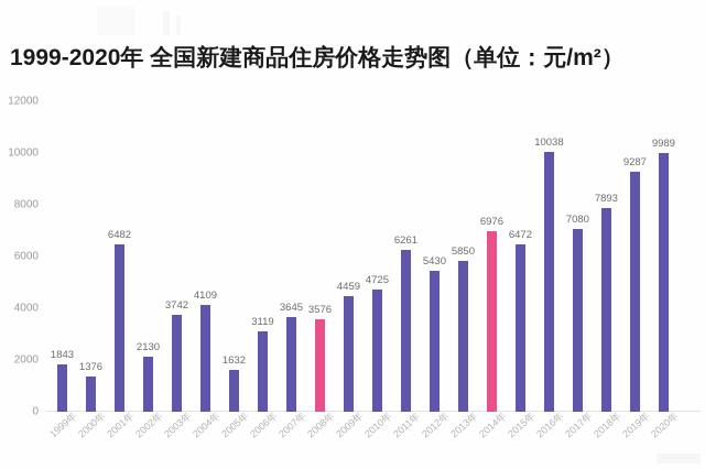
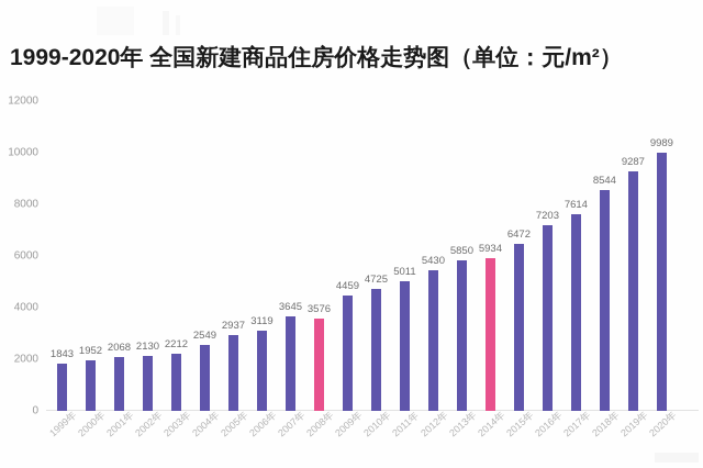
2000年: 1376 -> 1952
2001年: 6482 -> 2068
2003年: 3742 -> 2212
2004年: 4109 -> 2549
2005年: 1632 -> 2937
2011年: 6261 -> 5011
2014年: 6976 -> 5934
2016年: 10038 -> 7203
2017年: 7080 -> 7614
2018年: 7893 -> 8544
